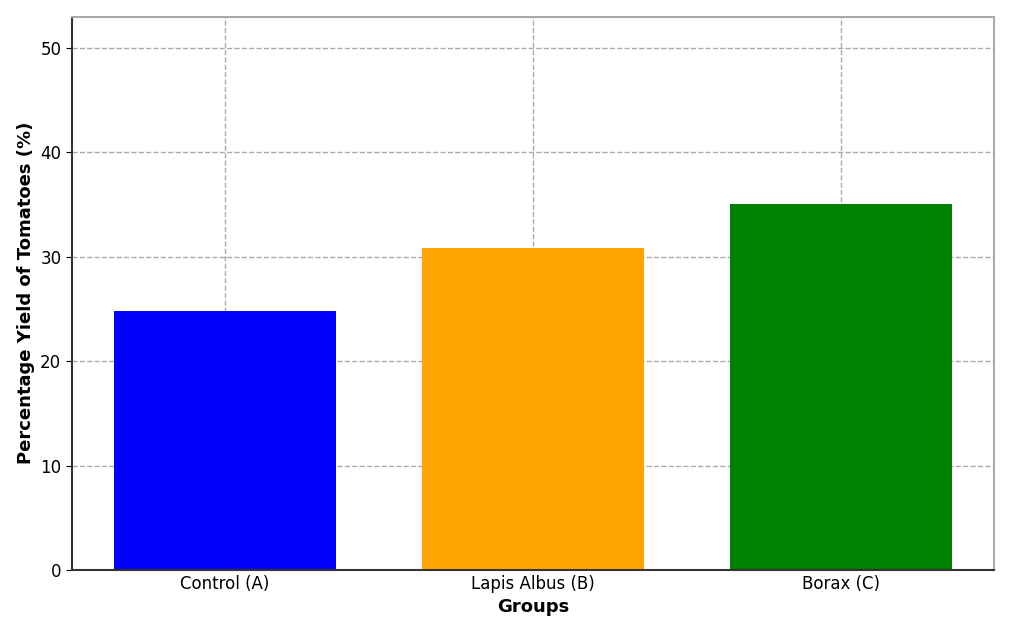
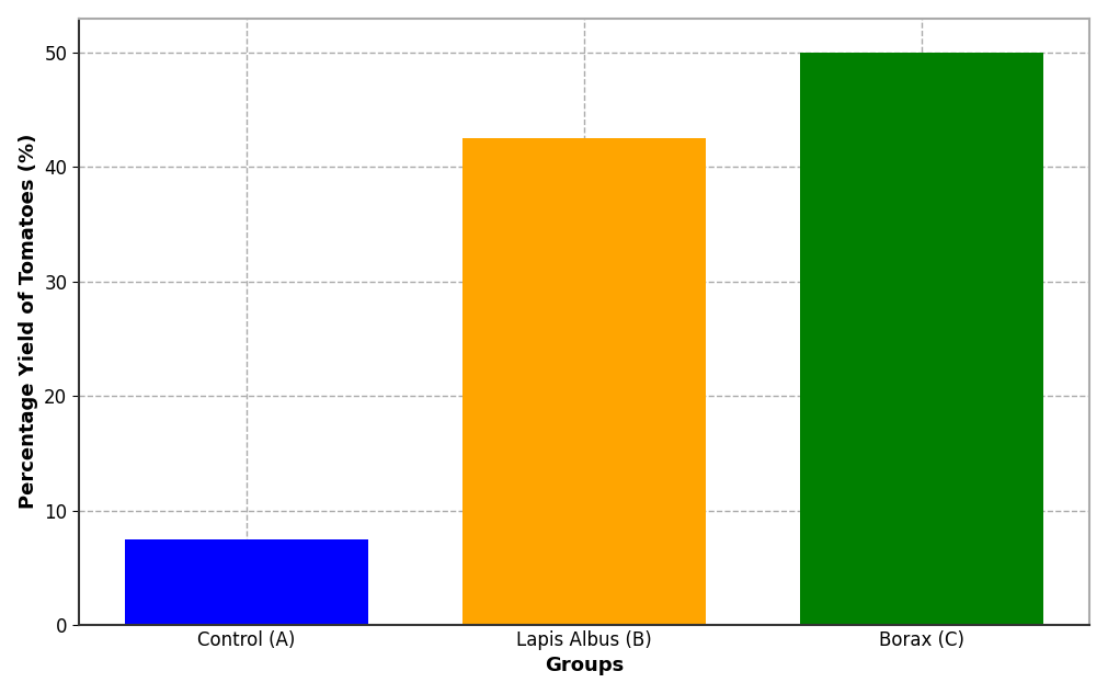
Control (A): 24.8 -> 7.5
Lapis Albus (B): 30.8 -> 42.5
Borax (C): 35.1 -> 50.0
